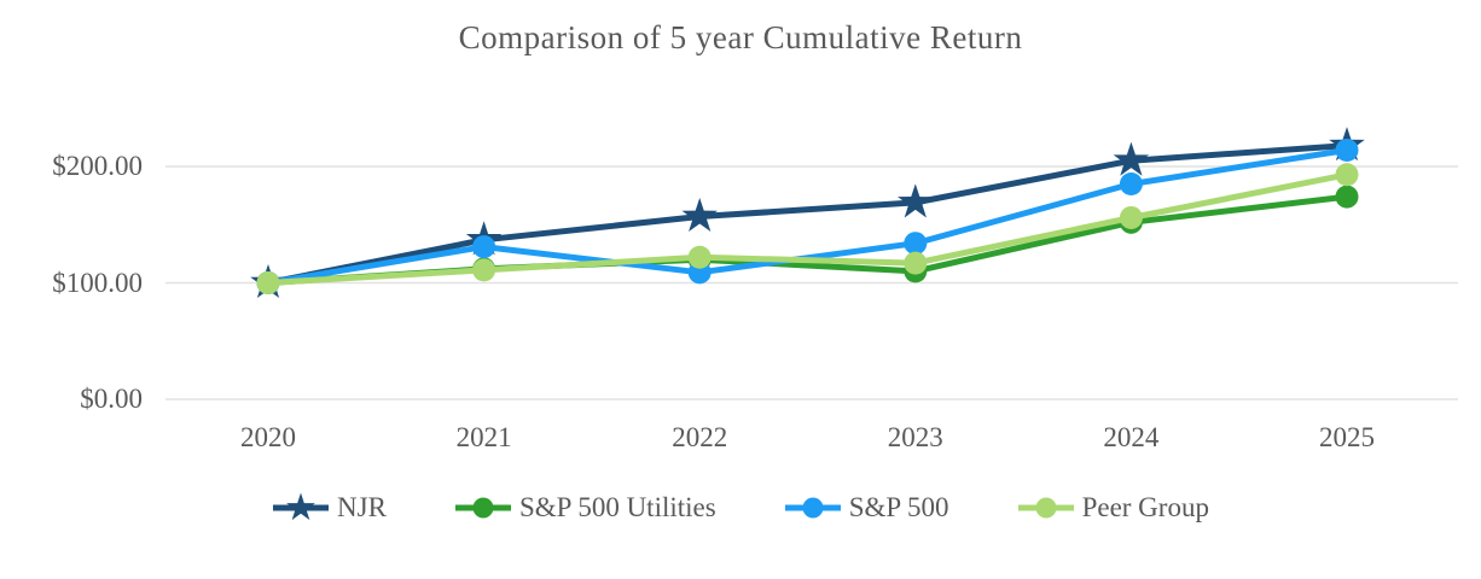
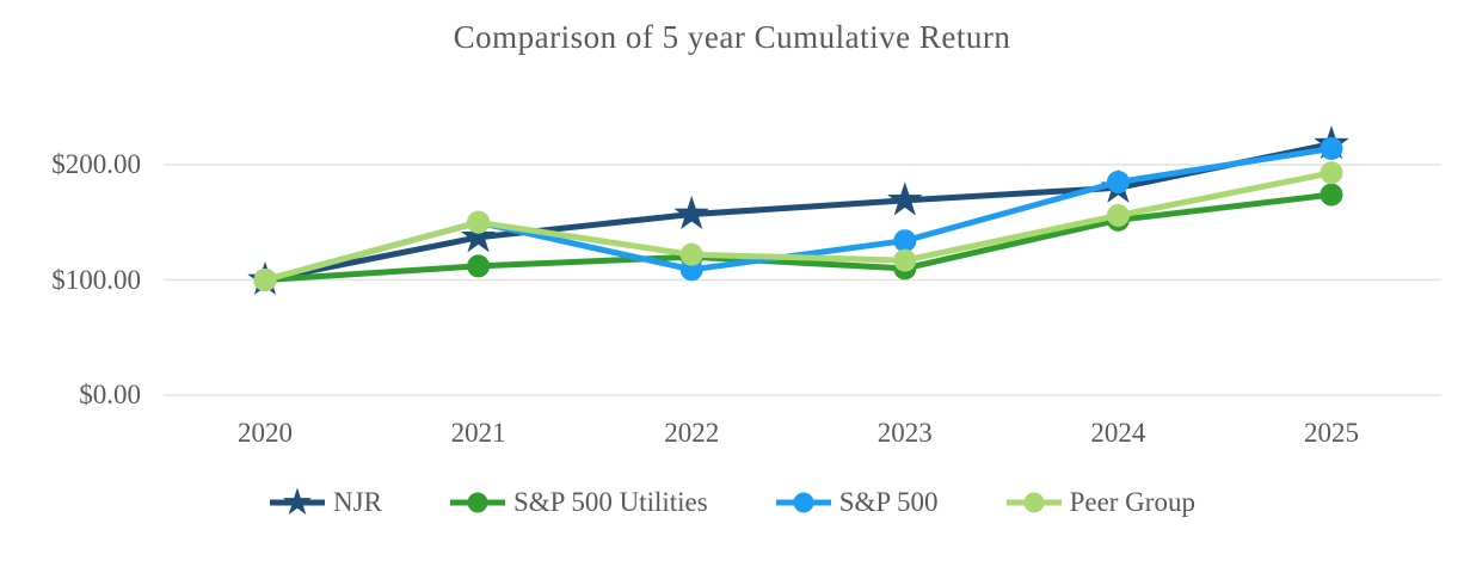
S&P 500/2021: $130 -> $150
Peer Group/2021: $110 -> $150
NJR/2024: $200 -> $180
